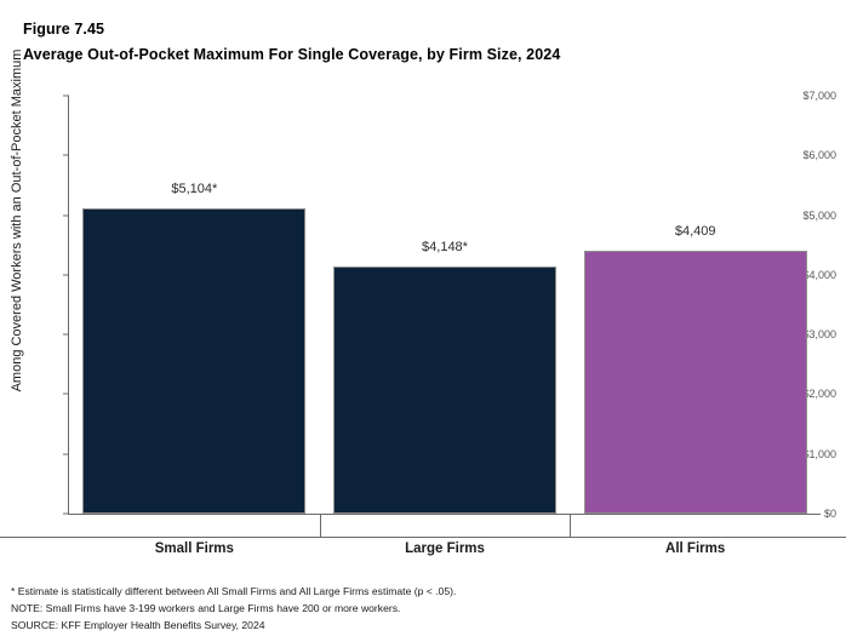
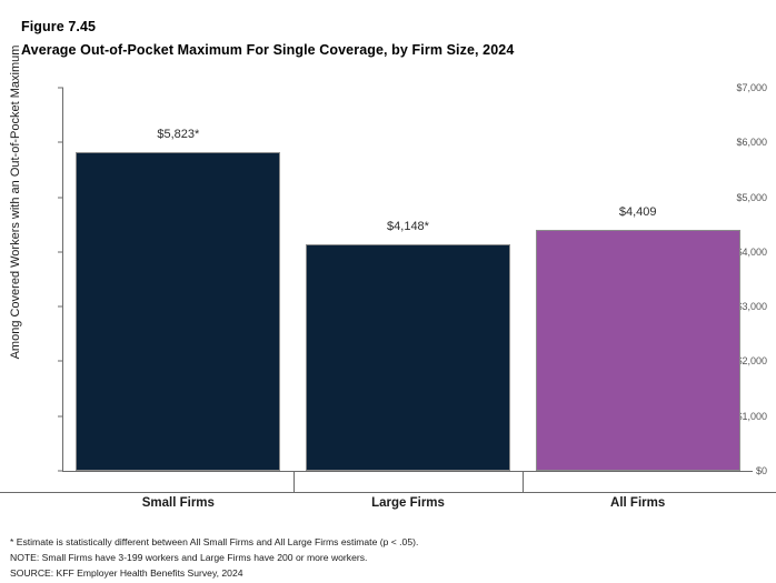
Small Firms: 5,104 -> 5,823
